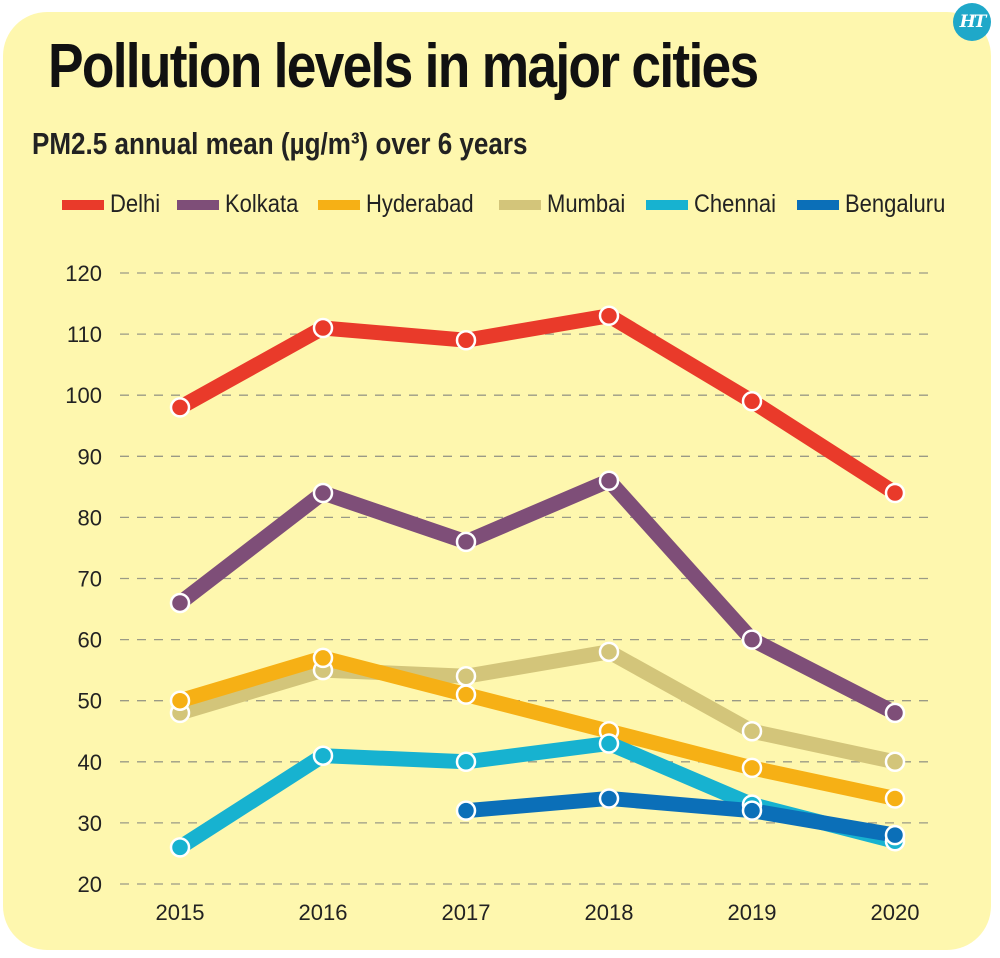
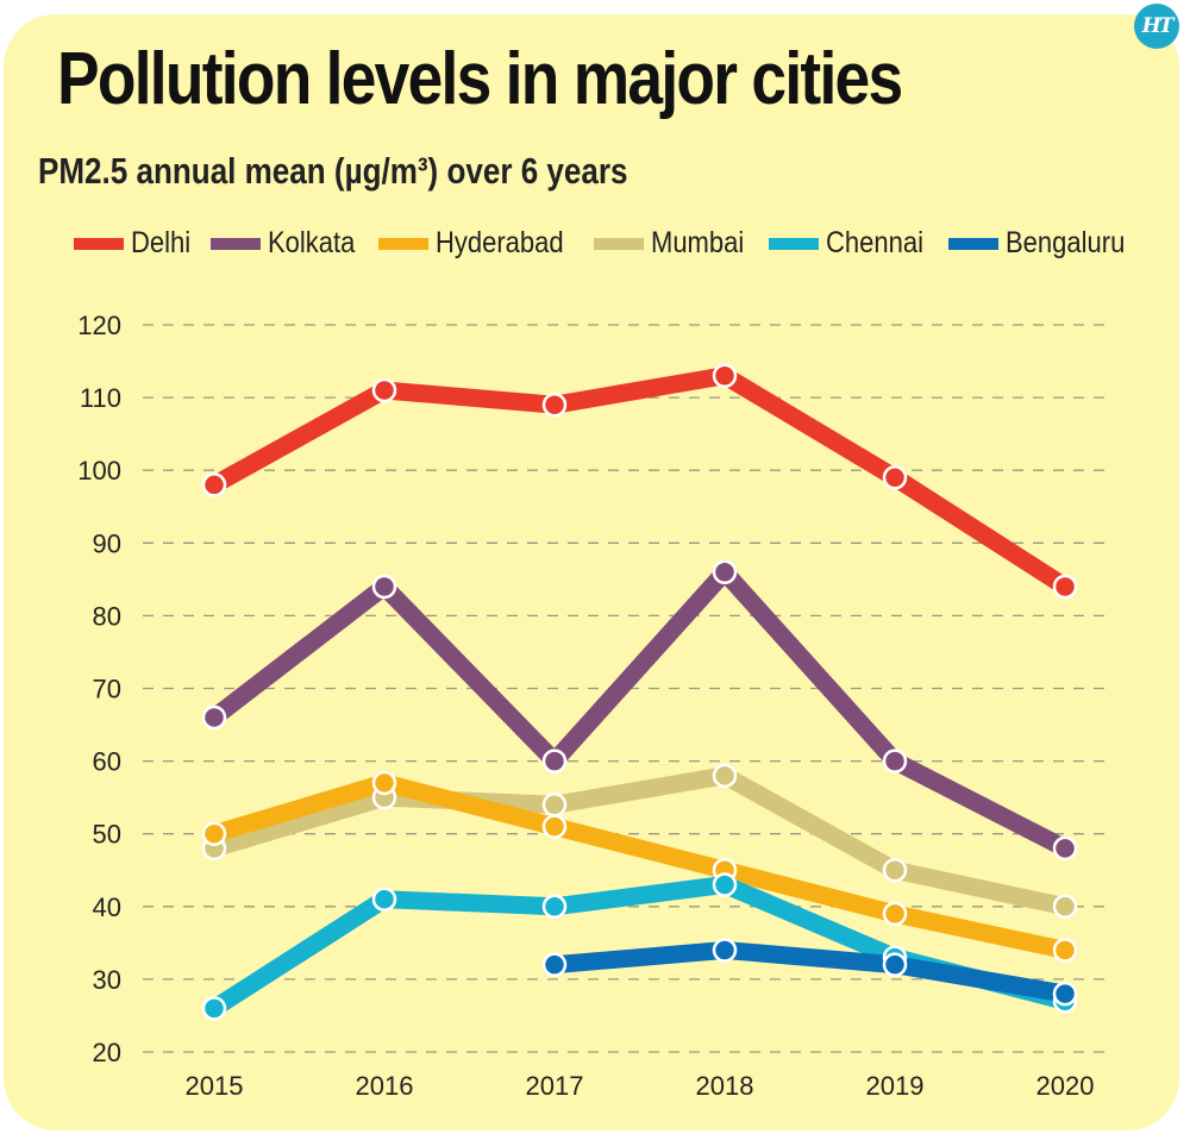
Kolkata/2017: 76 -> 60
